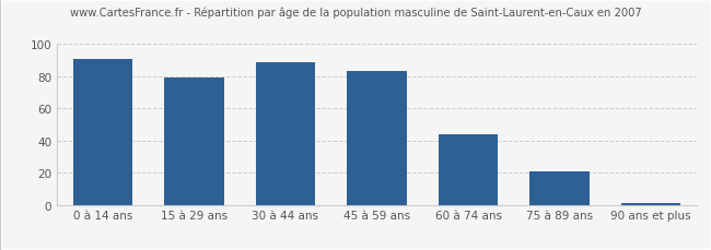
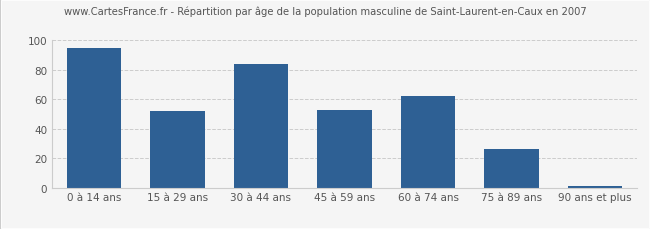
0 à 14 ans: 91 -> 95
15 à 29 ans: 79 -> 52
30 à 44 ans: 89 -> 84
45 à 59 ans: 83 -> 53
60 à 74 ans: 44 -> 62
75 à 89 ans: 21 -> 26
